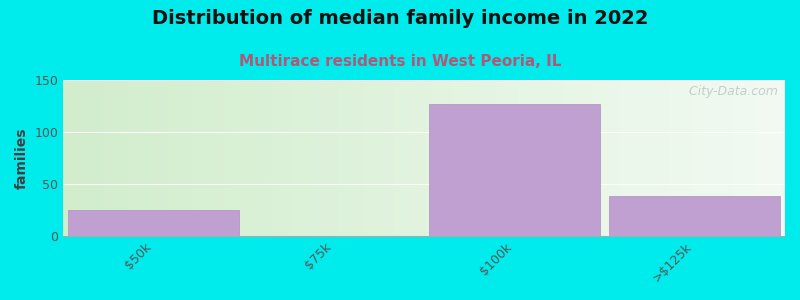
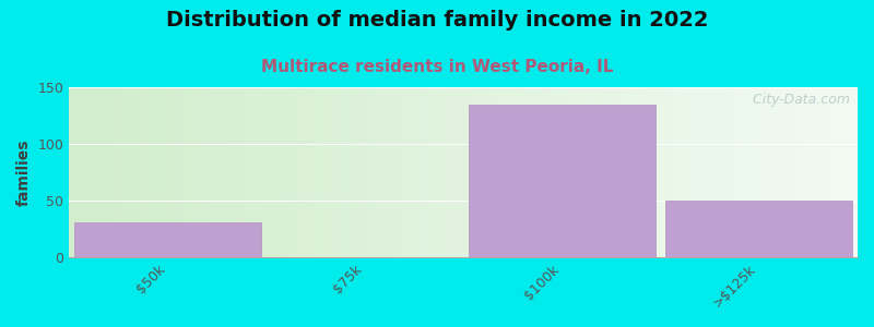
$50k: 25 -> 31
$100k: 127 -> 135
>$125k: 38 -> 50
